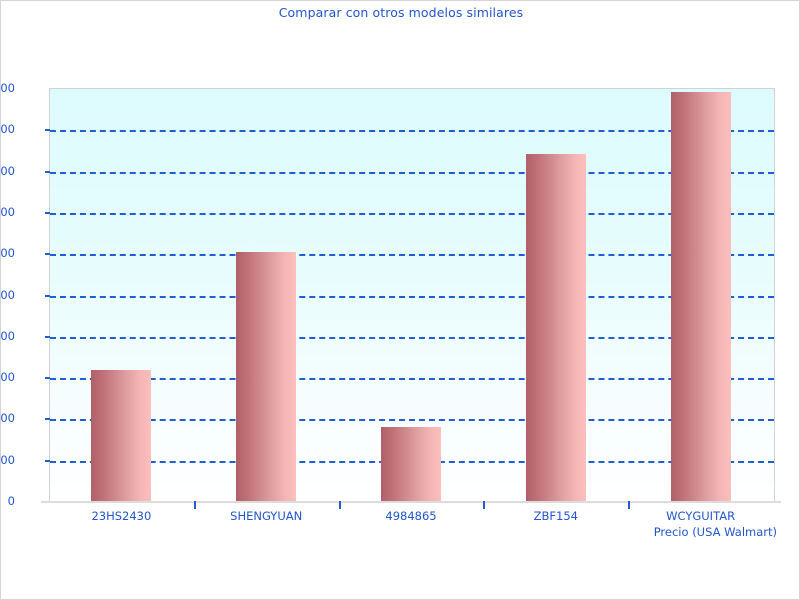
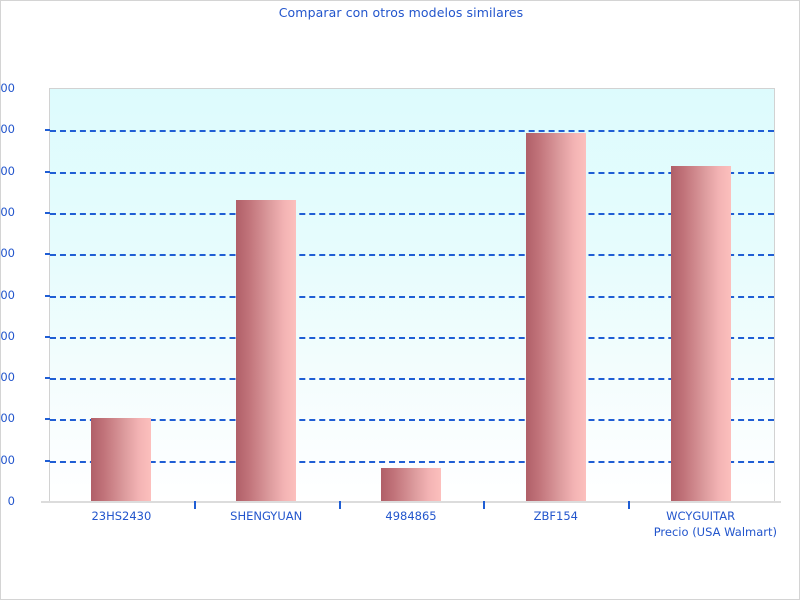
23HS2430: 320 -> 200
SHENGYUAN: 600 -> 730
4984865: 180 -> 80
ZBF154: 840 -> 890
WCYGUITAR: 990 -> 810
